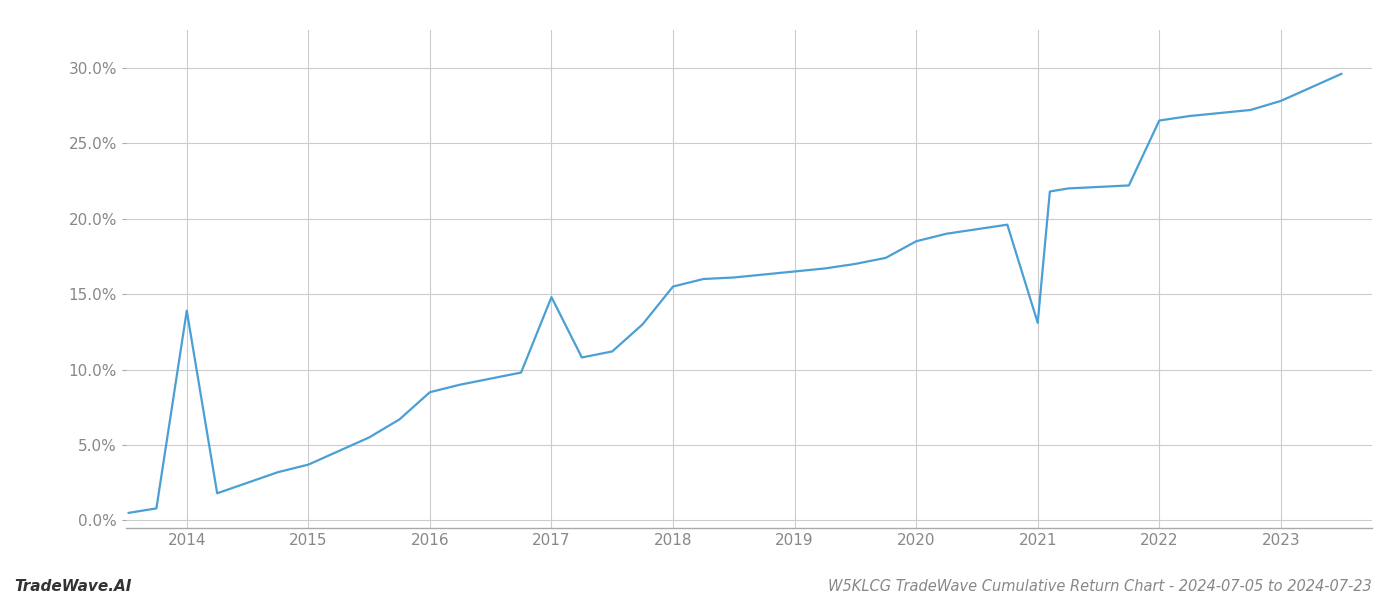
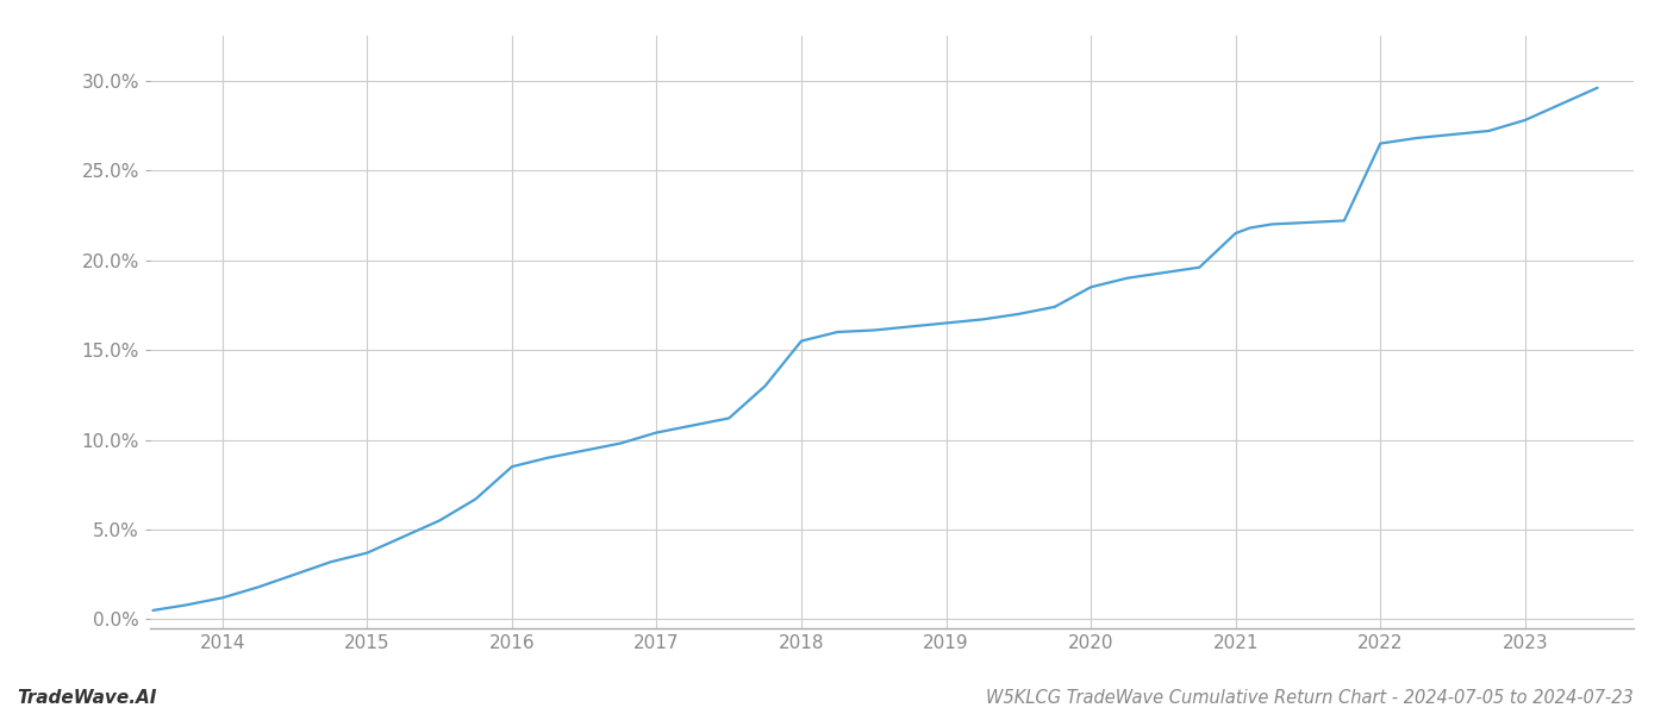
2014: 13.9% -> 1.2%
2017: 14.8% -> 10.4%
2021: 13.1% -> 21.5%
